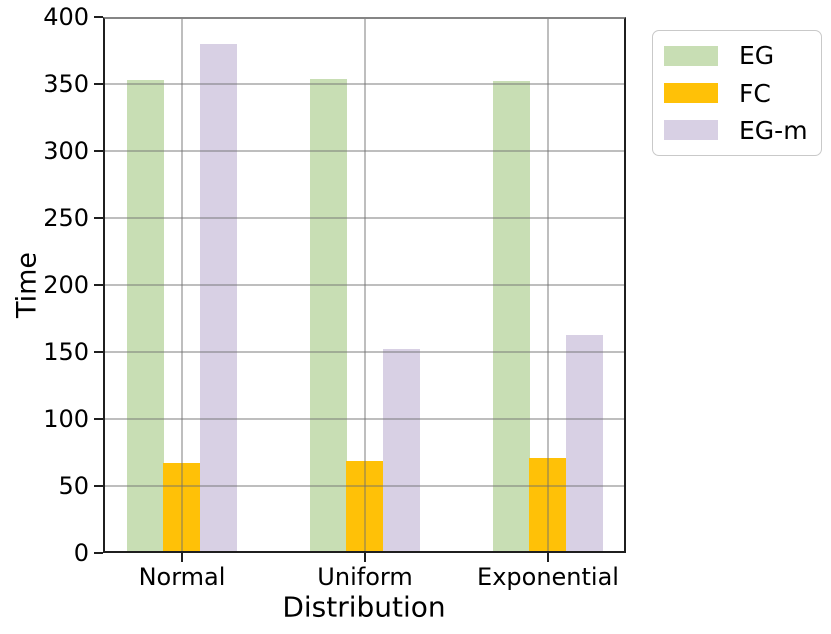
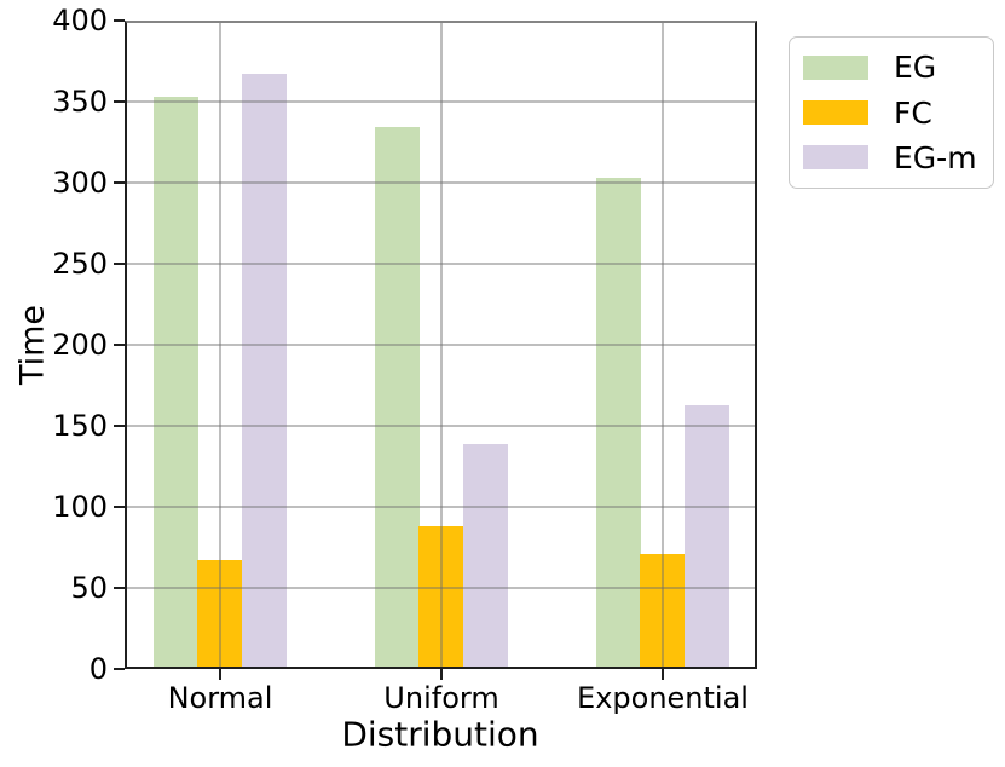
EG-m/Normal: 380 -> 367
EG/Uniform: 354 -> 334
FC/Uniform: 69 -> 88
EG-m/Uniform: 152 -> 139
EG/Exponential: 352 -> 303
